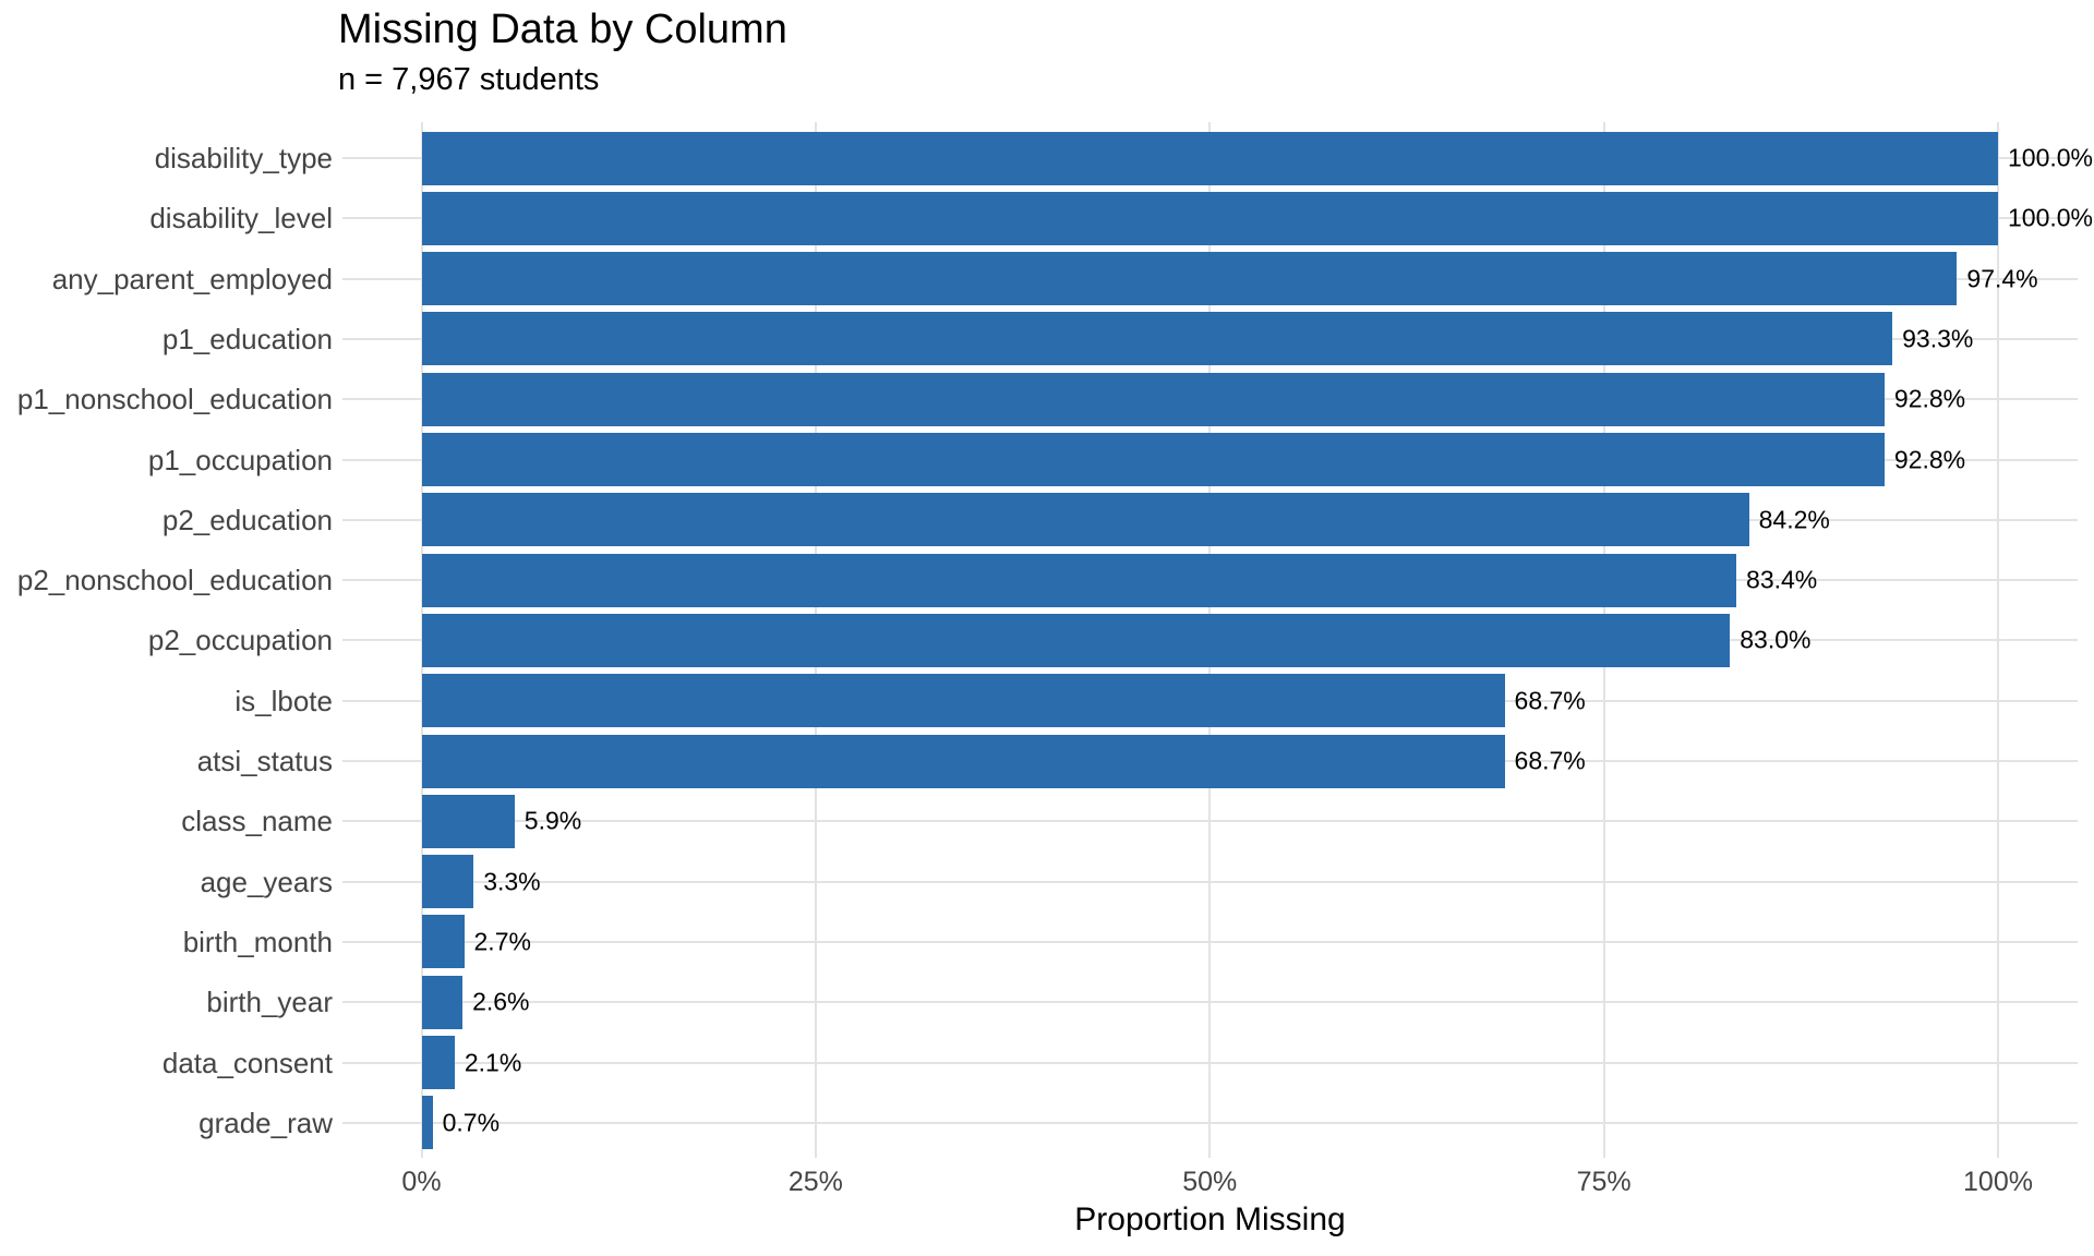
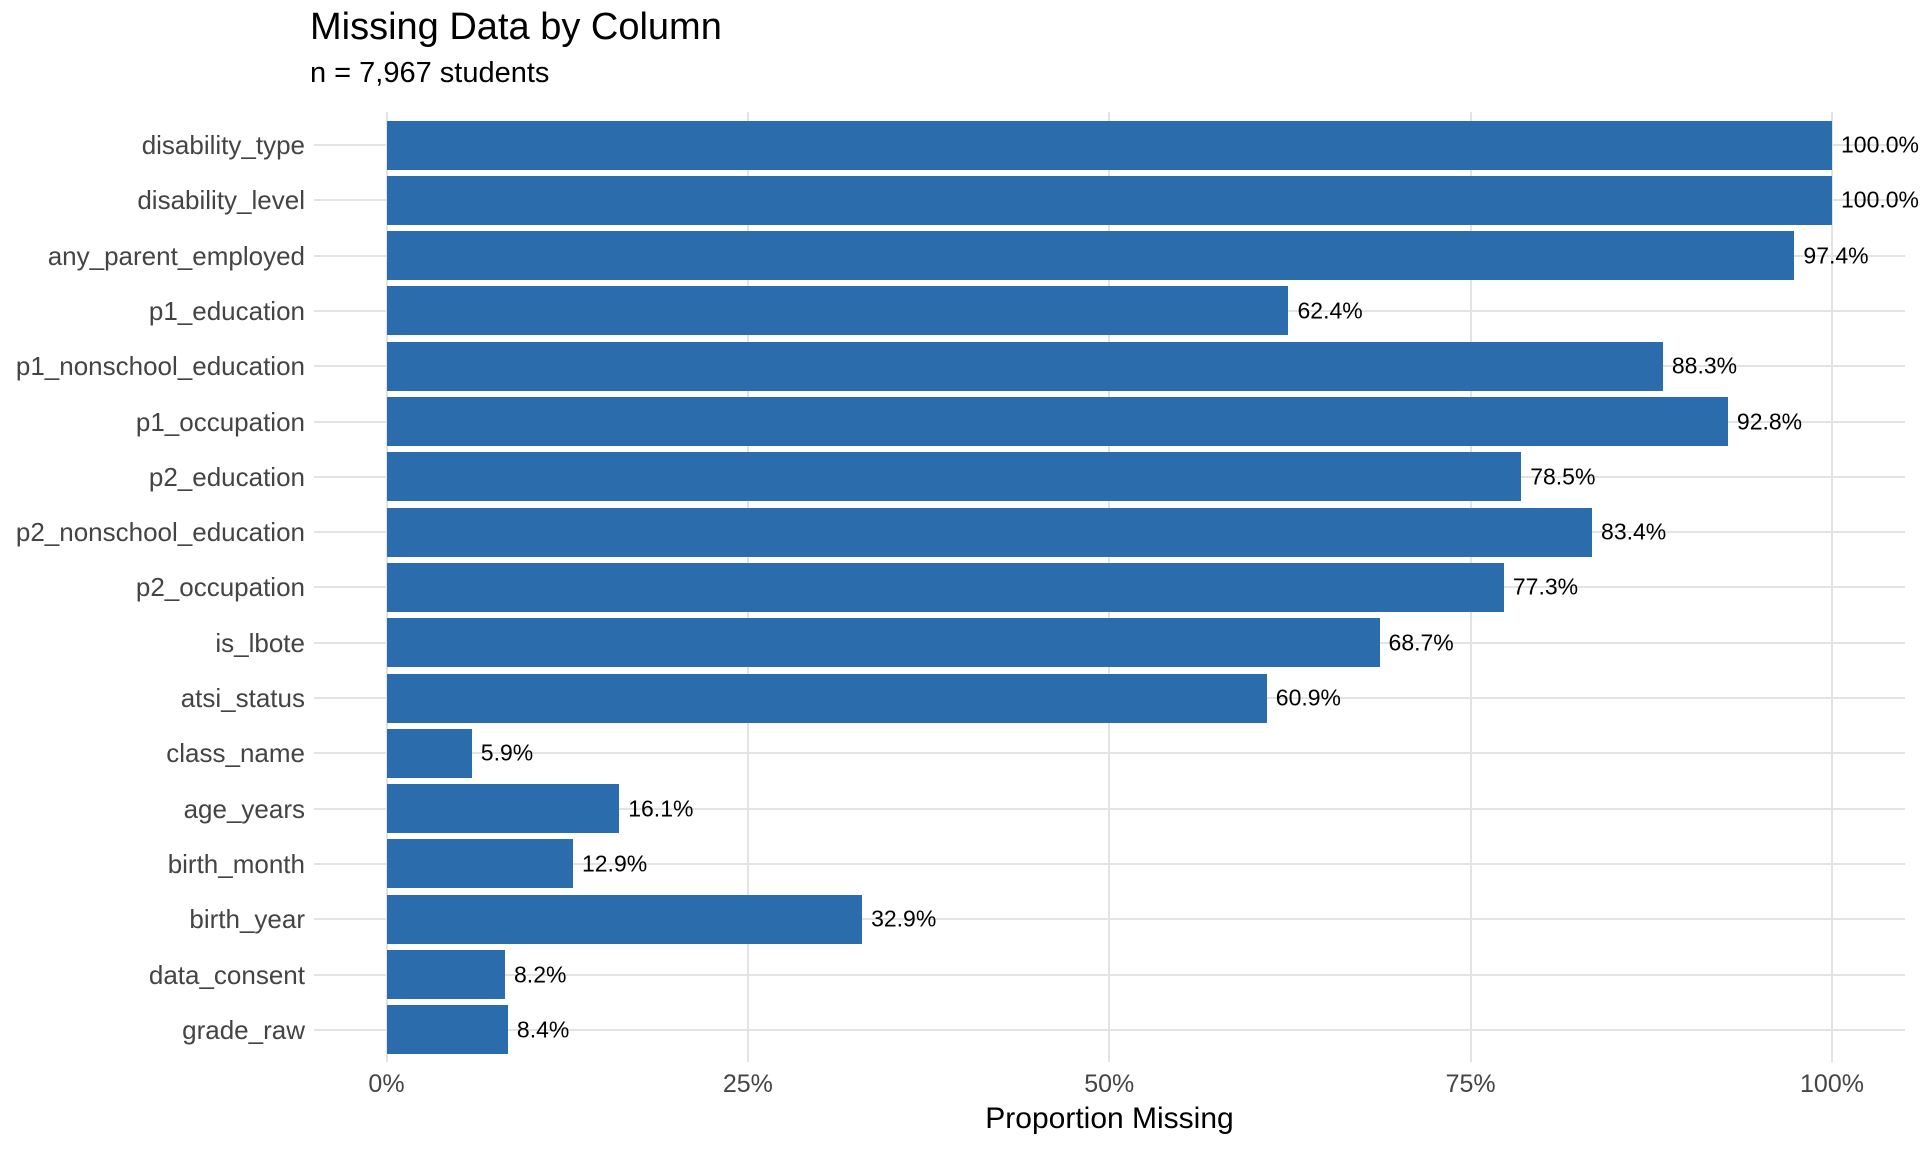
p1_education: 93.3% -> 62.4%
p1_nonschool_education: 92.8% -> 88.3%
p2_education: 84.2% -> 78.5%
p2_occupation: 83.0% -> 77.3%
atsi_status: 68.7% -> 60.9%
age_years: 3.3% -> 16.1%
birth_month: 2.7% -> 12.9%
birth_year: 2.6% -> 32.9%
data_consent: 2.1% -> 8.2%
grade_raw: 0.7% -> 8.4%
